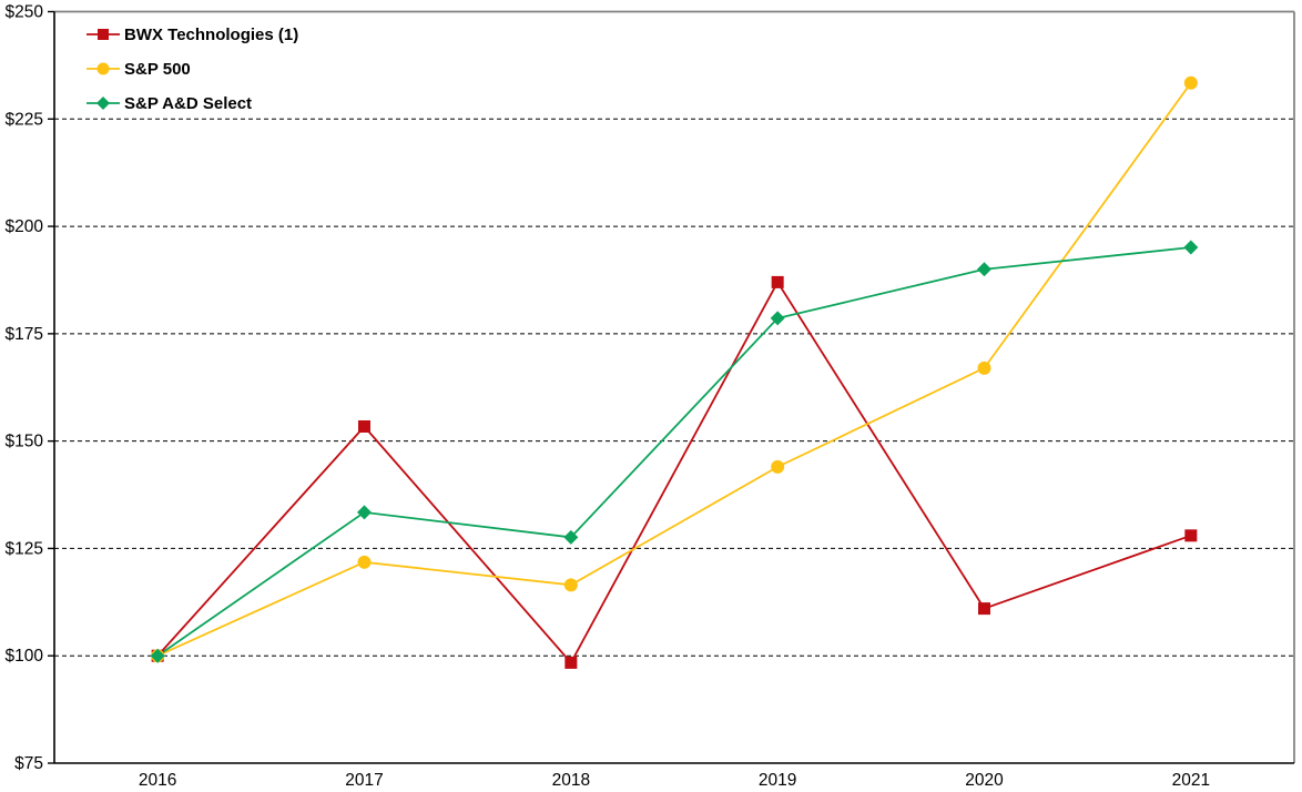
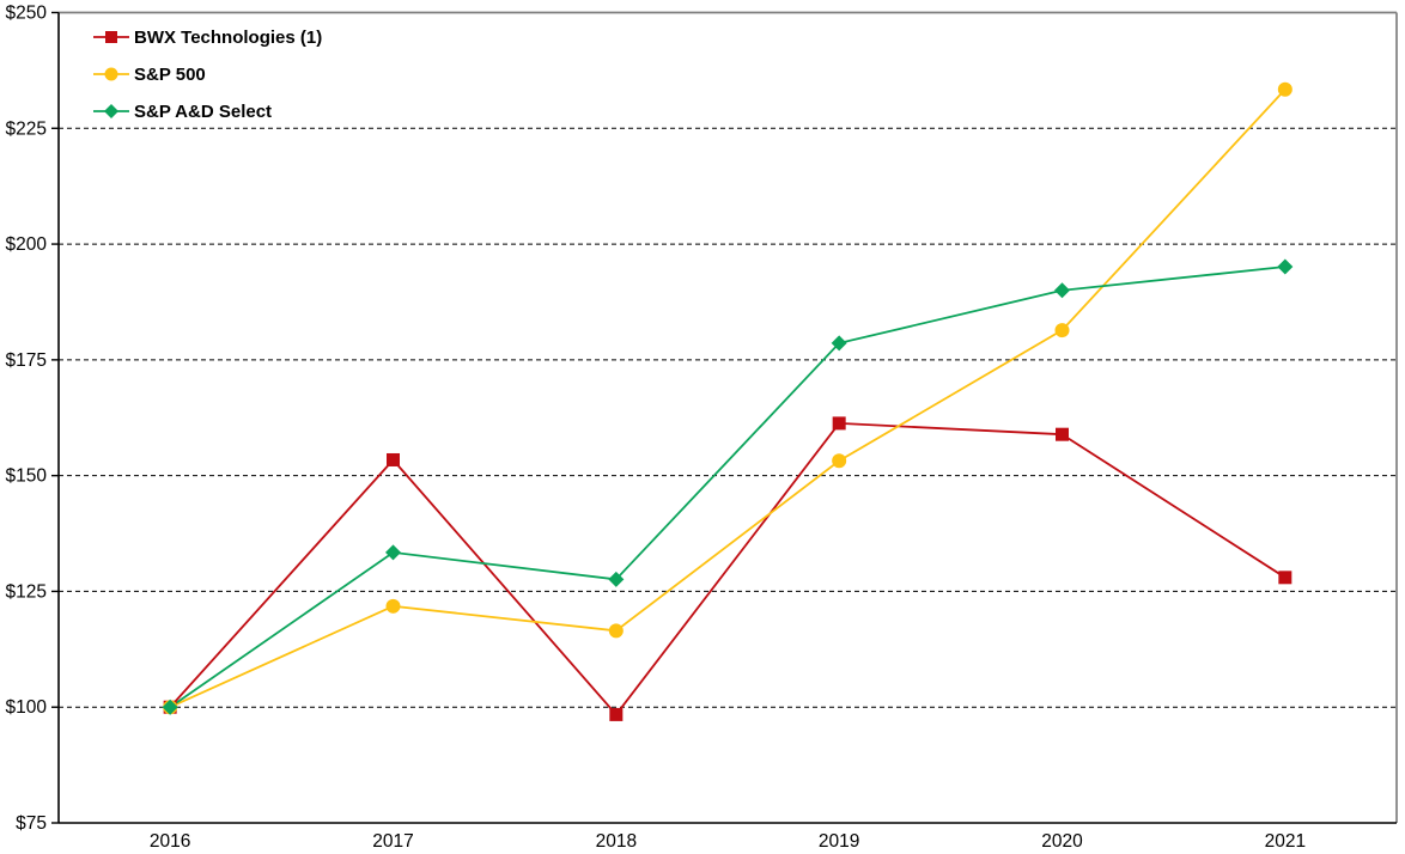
BWX Technologies (1)/2019: $187 -> $161
S&P 500/2019: $144 -> $153
BWX Technologies (1)/2020: $111 -> $159
S&P 500/2020: $167 -> $181
